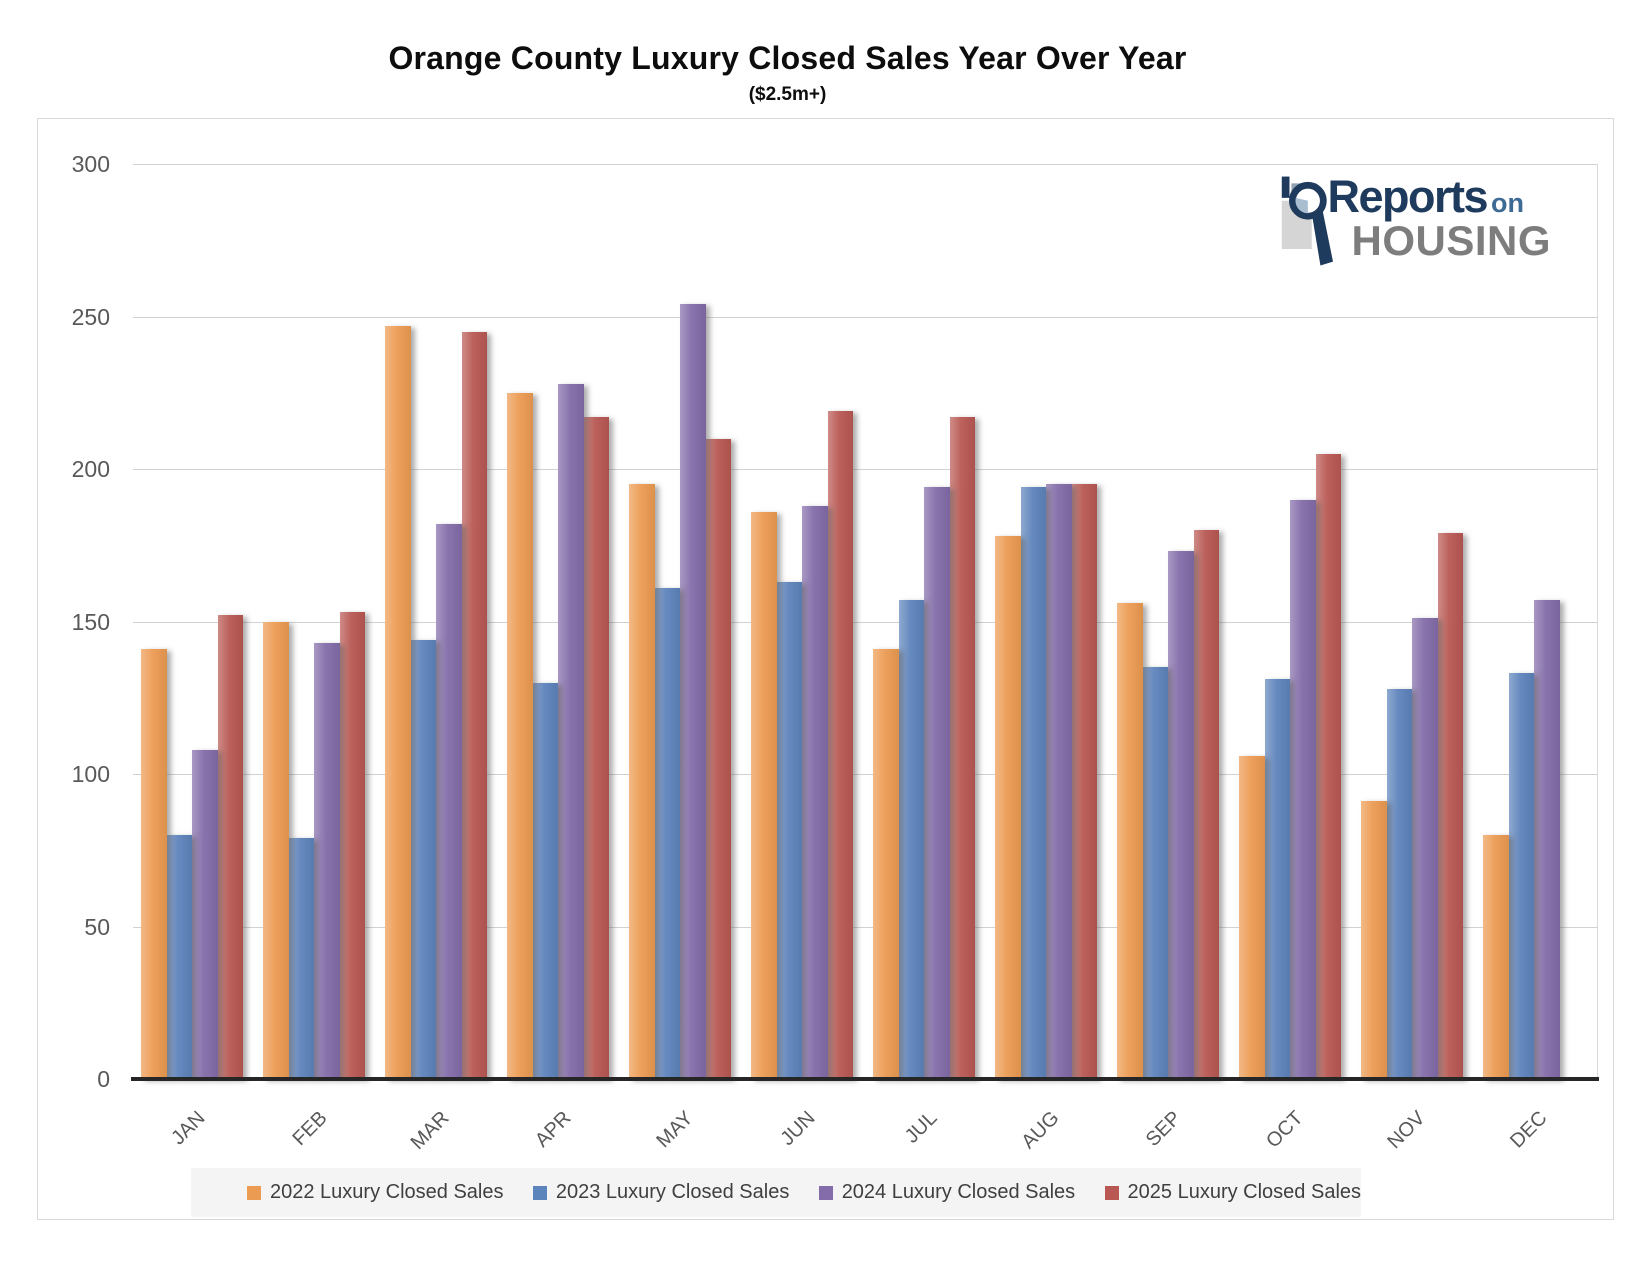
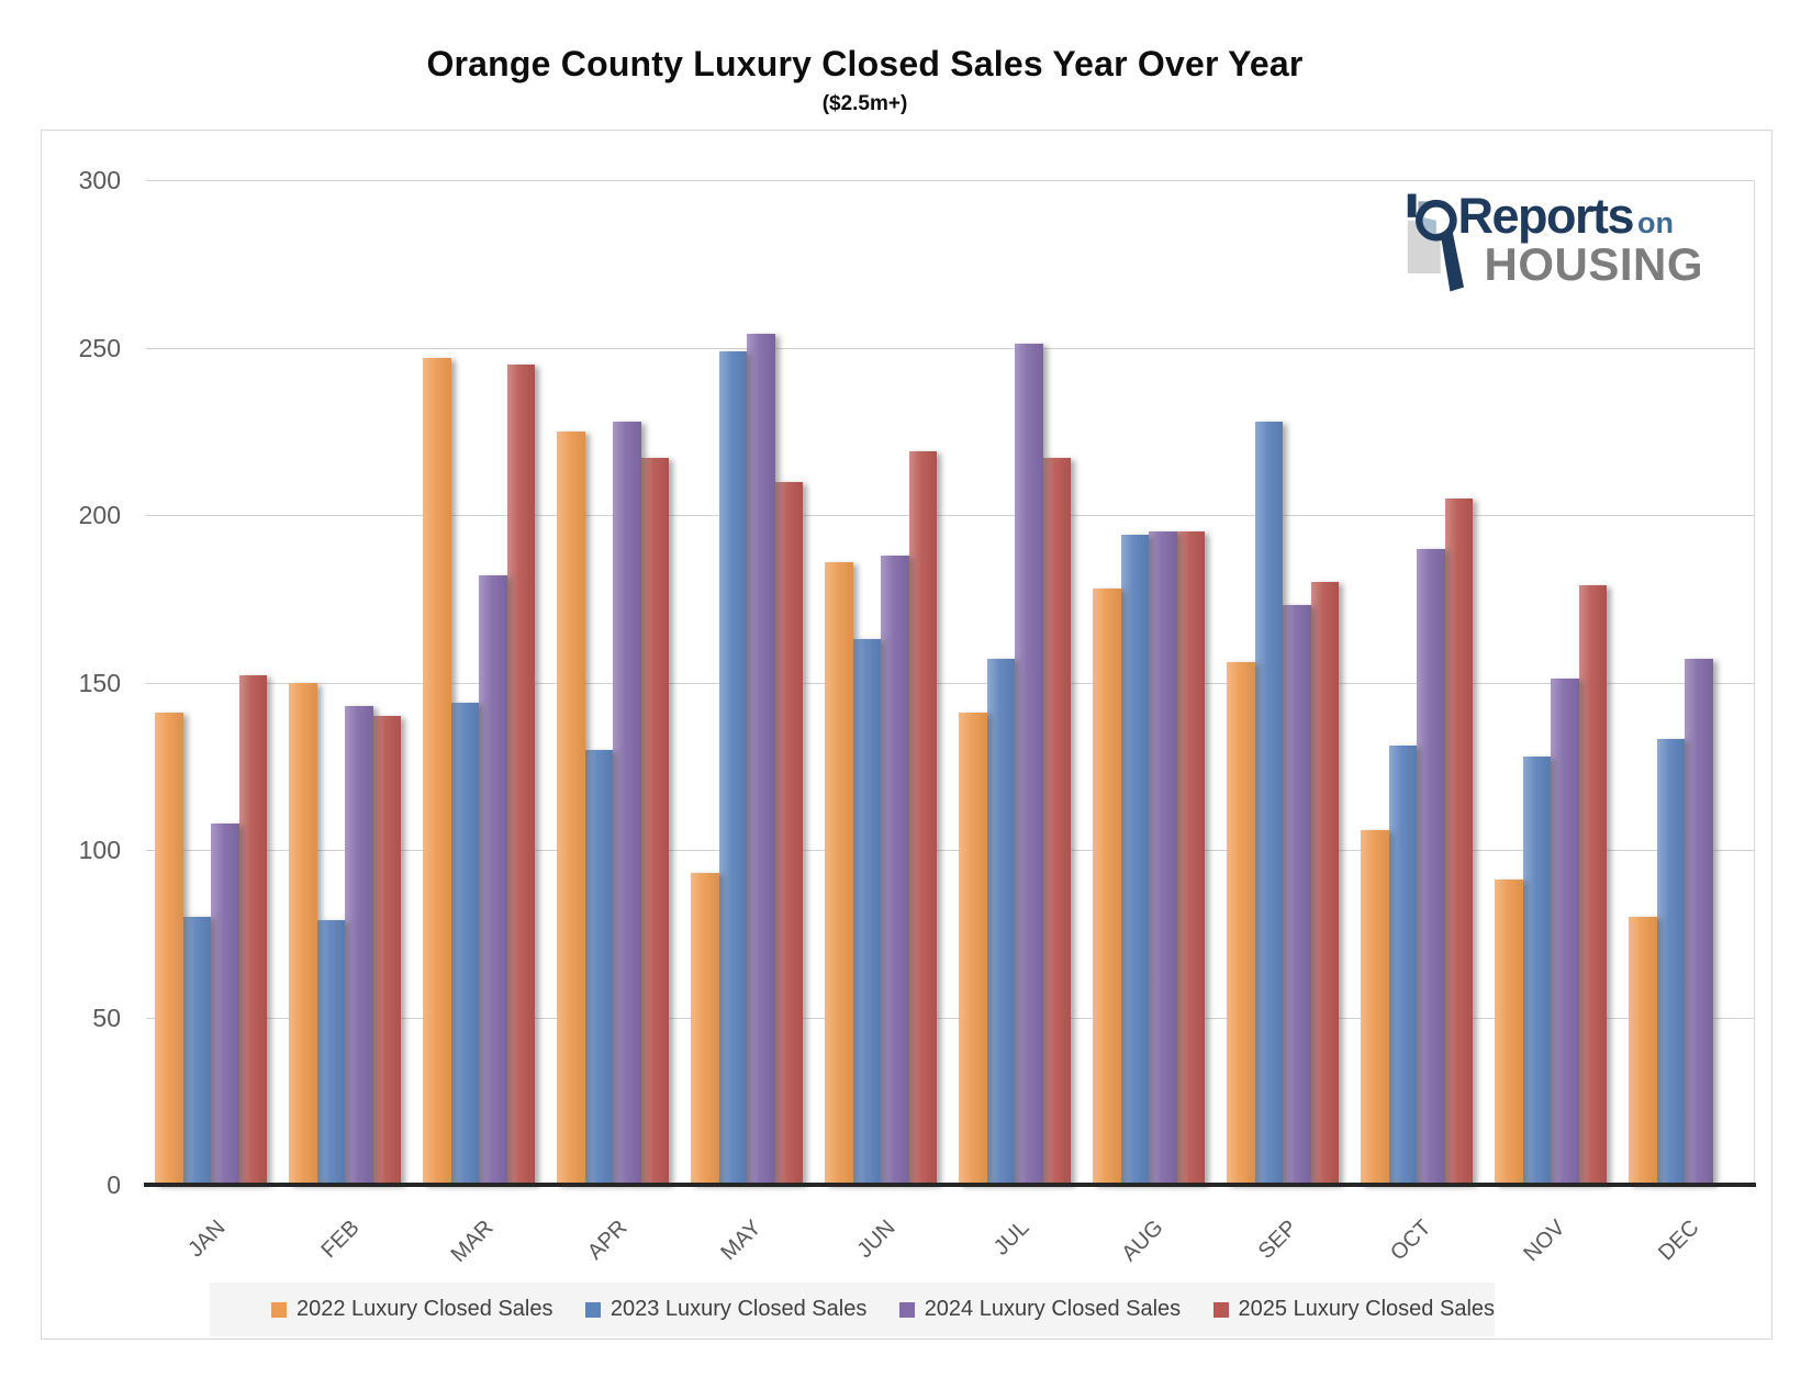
2025 Luxury Closed Sales/FEB: 153 -> 140
2022 Luxury Closed Sales/MAY: 195 -> 93
2023 Luxury Closed Sales/MAY: 161 -> 249
2024 Luxury Closed Sales/JUL: 194 -> 251
2023 Luxury Closed Sales/SEP: 135 -> 228
